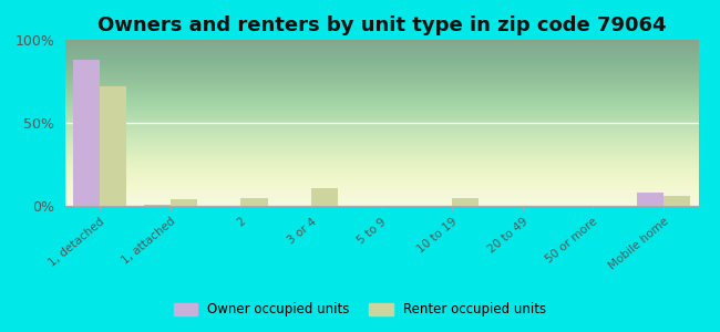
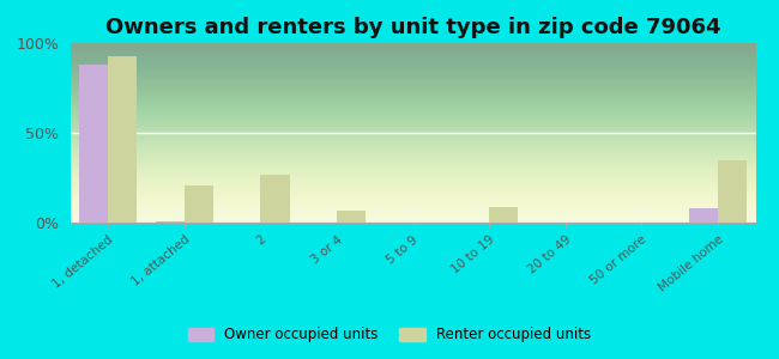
Renter occupied units/1, detached: 72% -> 93%
Renter occupied units/1, attached: 4% -> 21%
Renter occupied units/2: 5% -> 27%
Renter occupied units/3 or 4: 11% -> 7%
Renter occupied units/10 to 19: 5% -> 9%
Renter occupied units/Mobile home: 6% -> 35%
